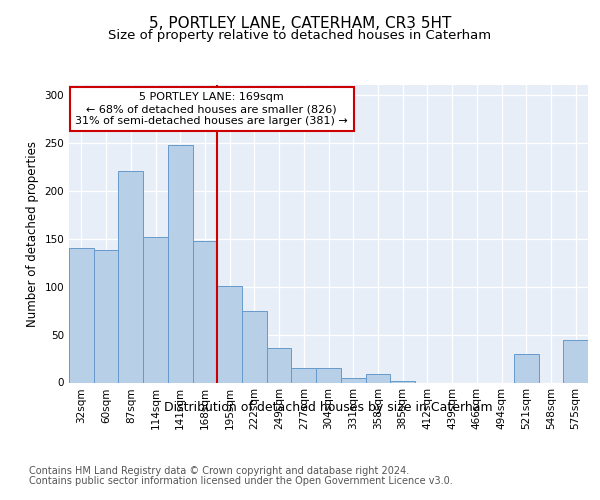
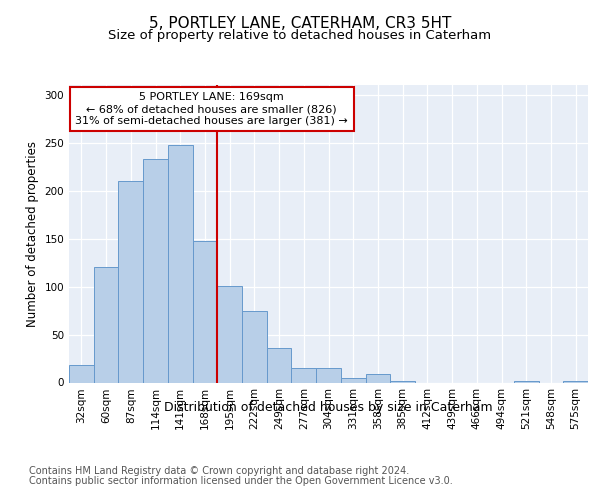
32sqm: 140 -> 18
60sqm: 138 -> 120
87sqm: 220 -> 210
114sqm: 152 -> 233
521sqm: 30 -> 2
575sqm: 44 -> 2
